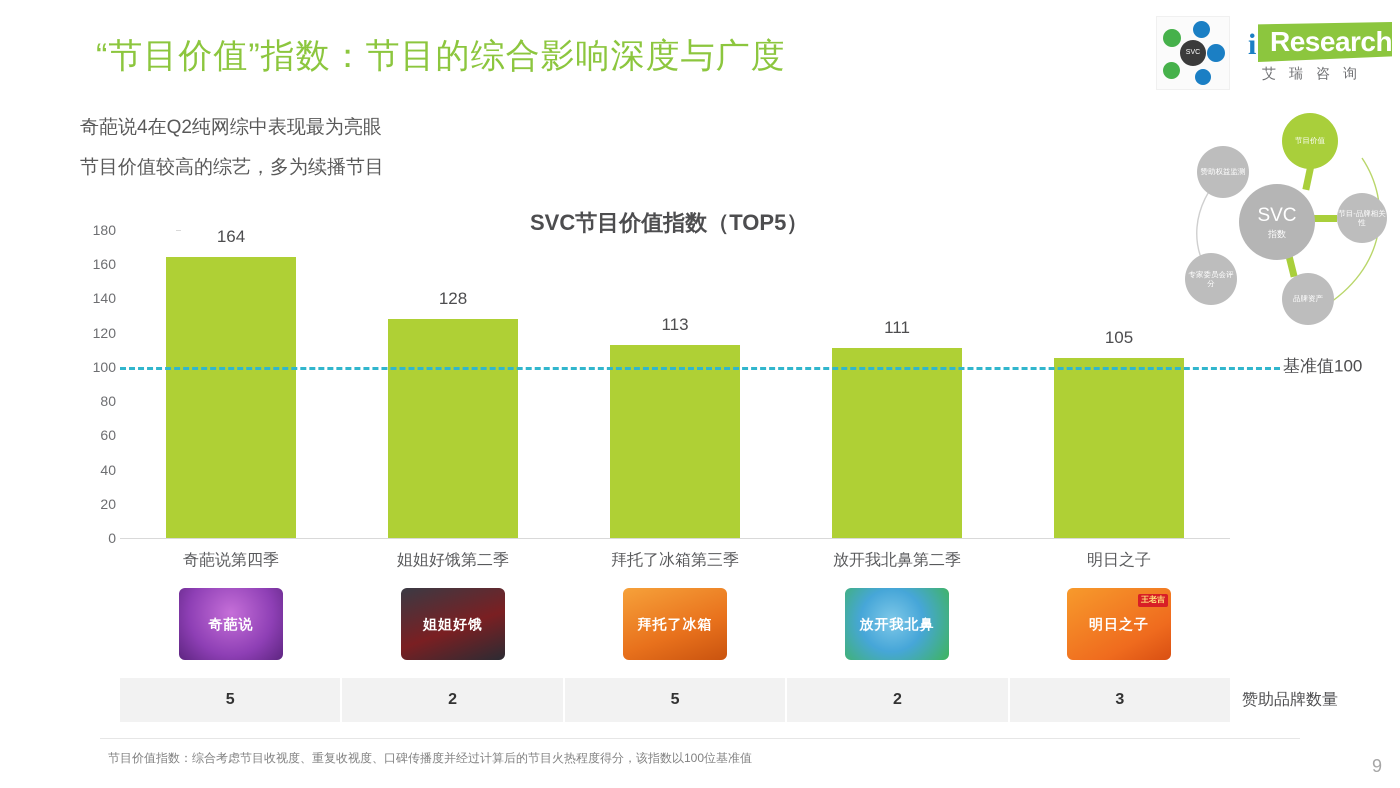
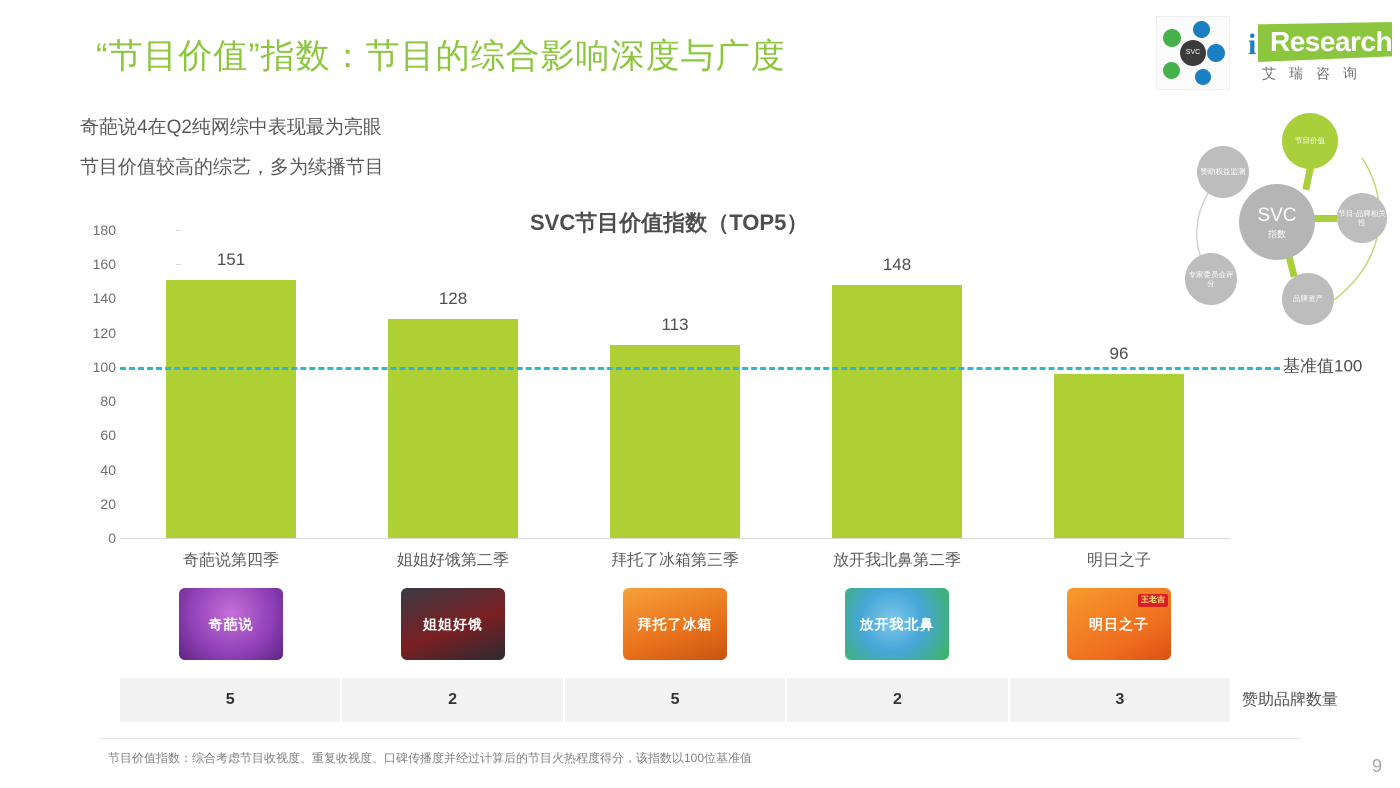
奇葩说第四季: 164 -> 151
放开我北鼻第二季: 111 -> 148
明日之子: 105 -> 96
